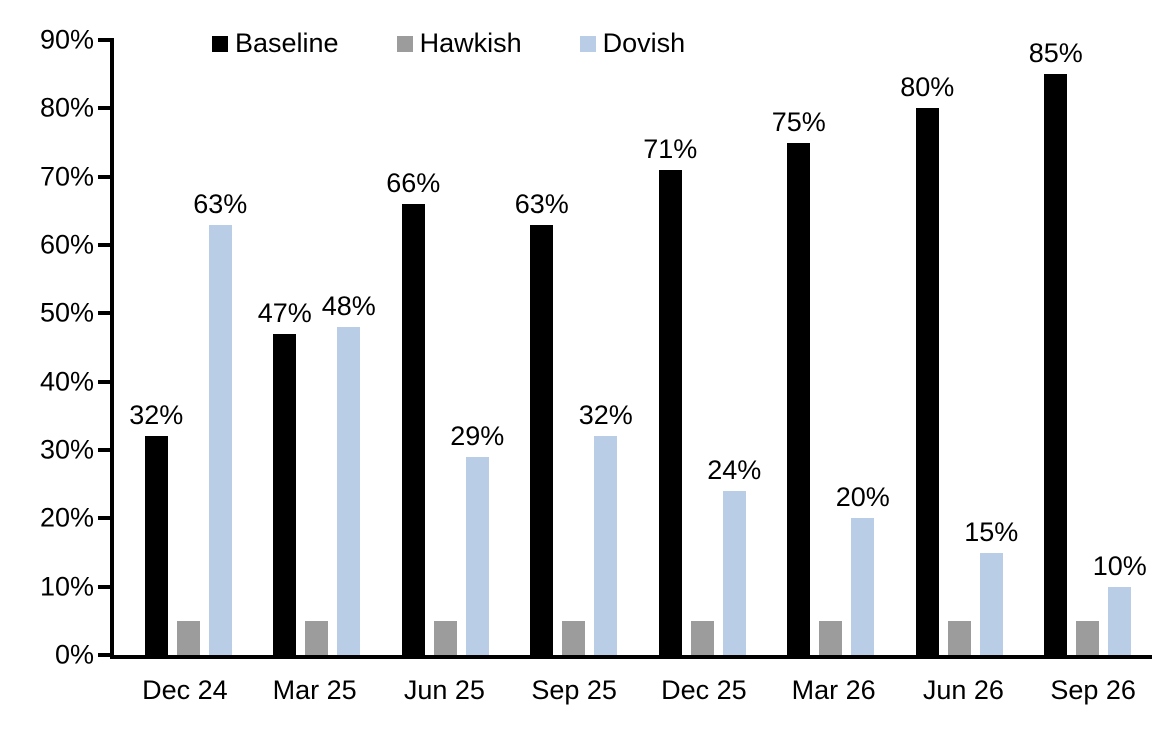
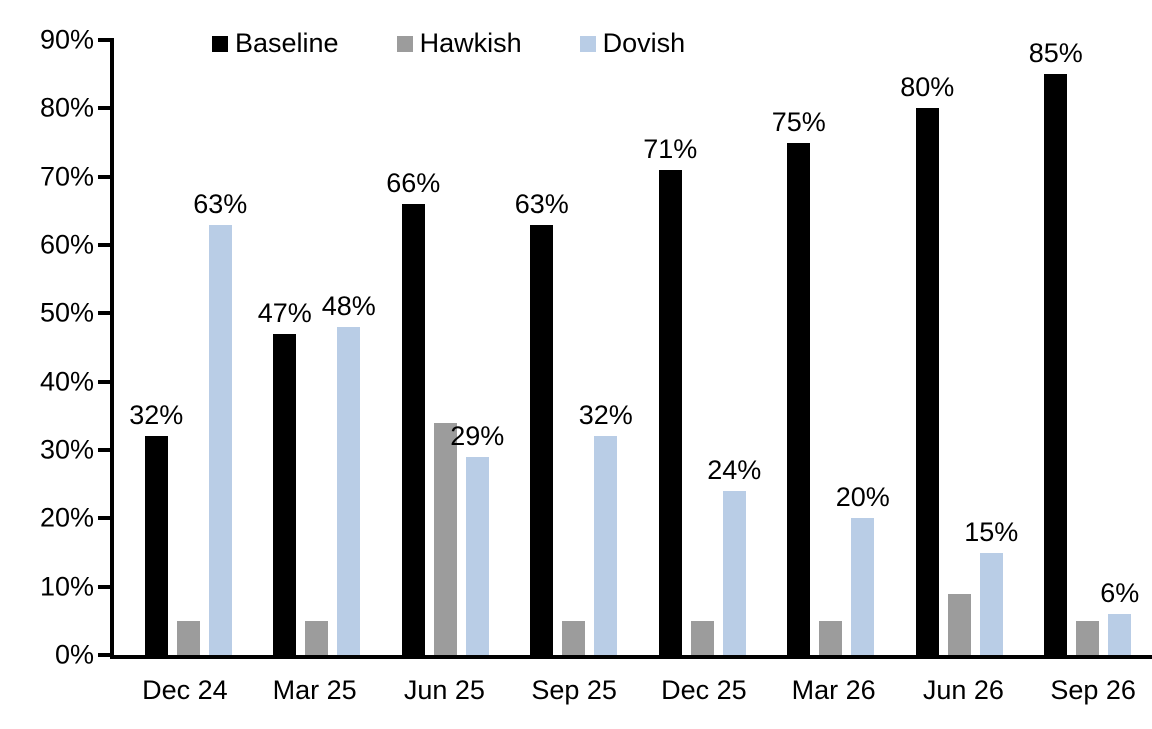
Hawkish/Jun 25: 5% -> 34%
Hawkish/Jun 26: 5% -> 9%
Dovish/Sep 26: 10% -> 6%
